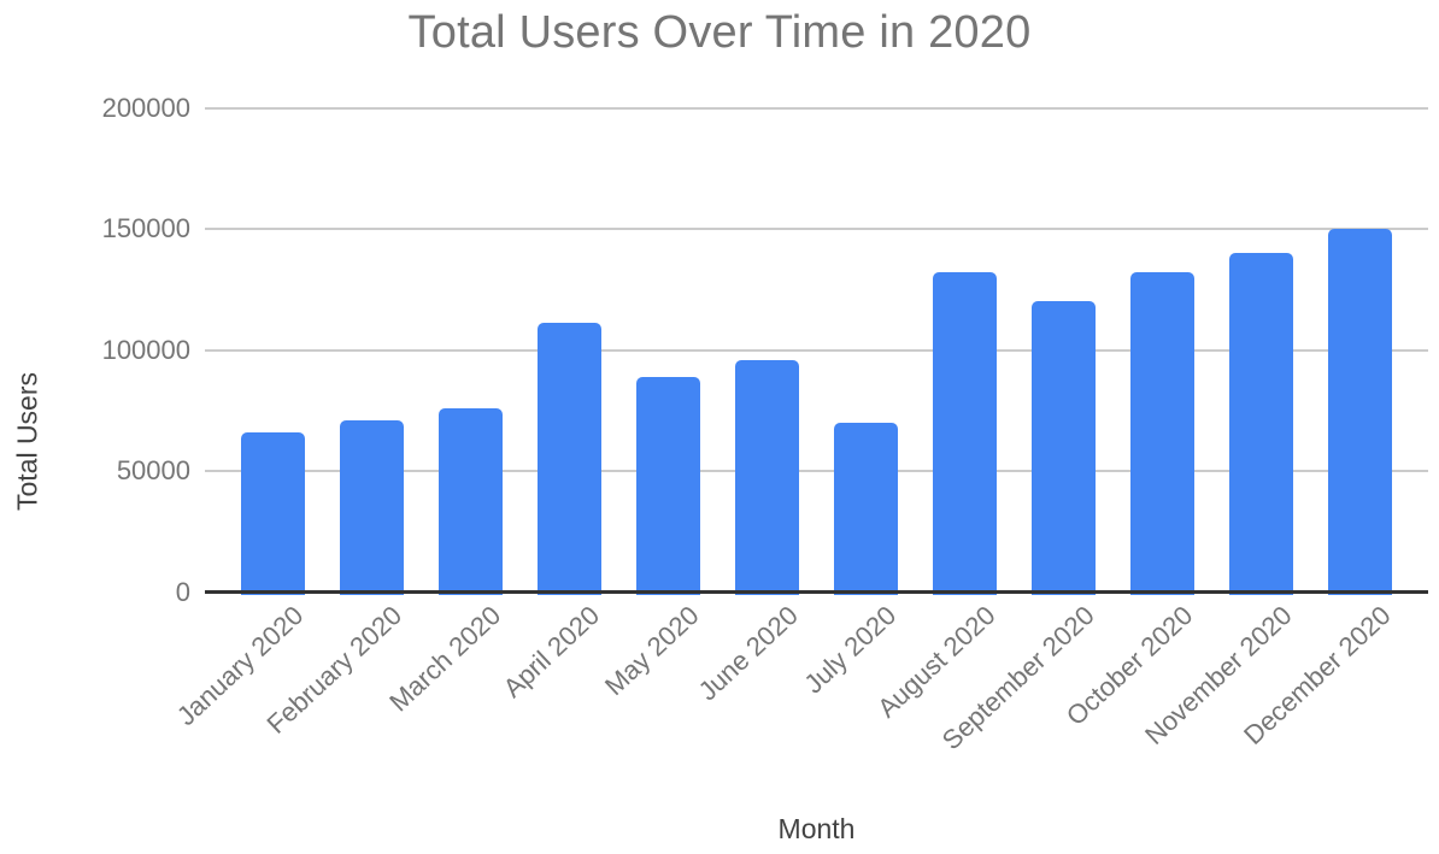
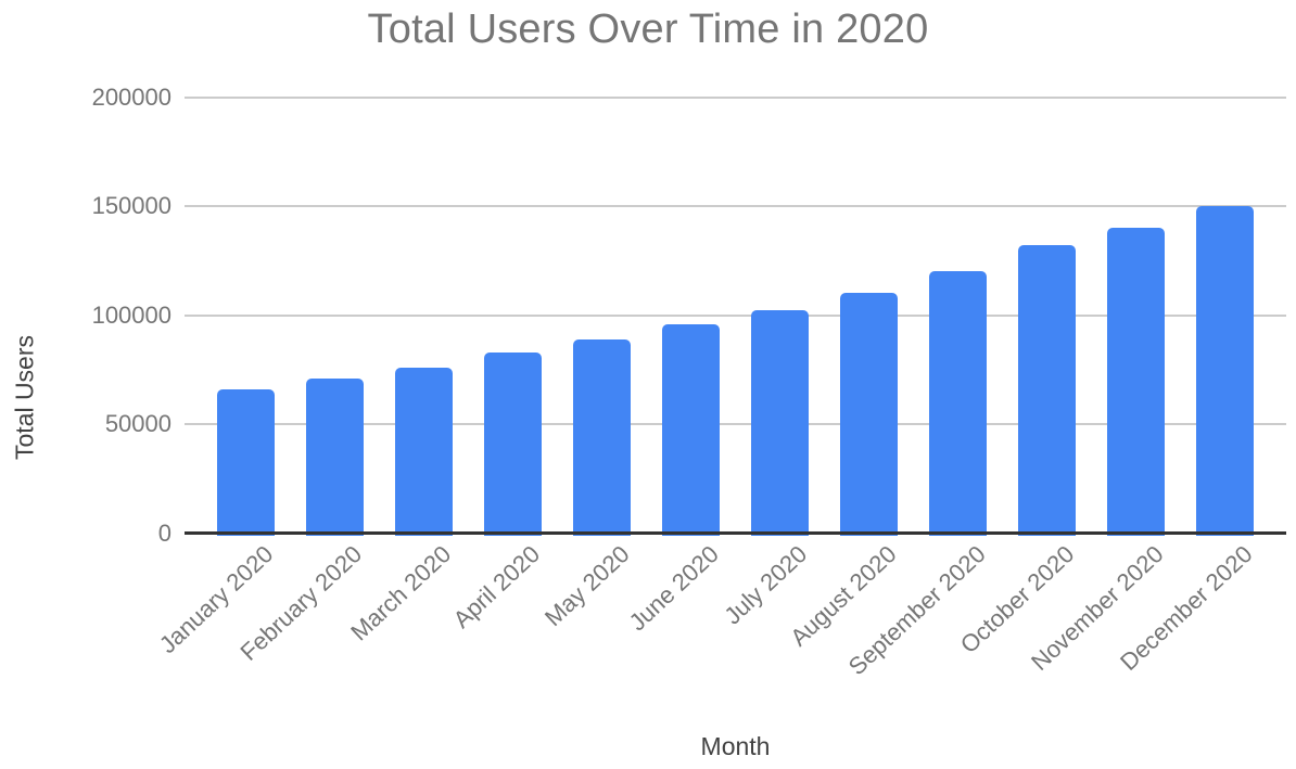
April 2020: 111000 -> 83000
July 2020: 70000 -> 102000
August 2020: 132000 -> 110000
